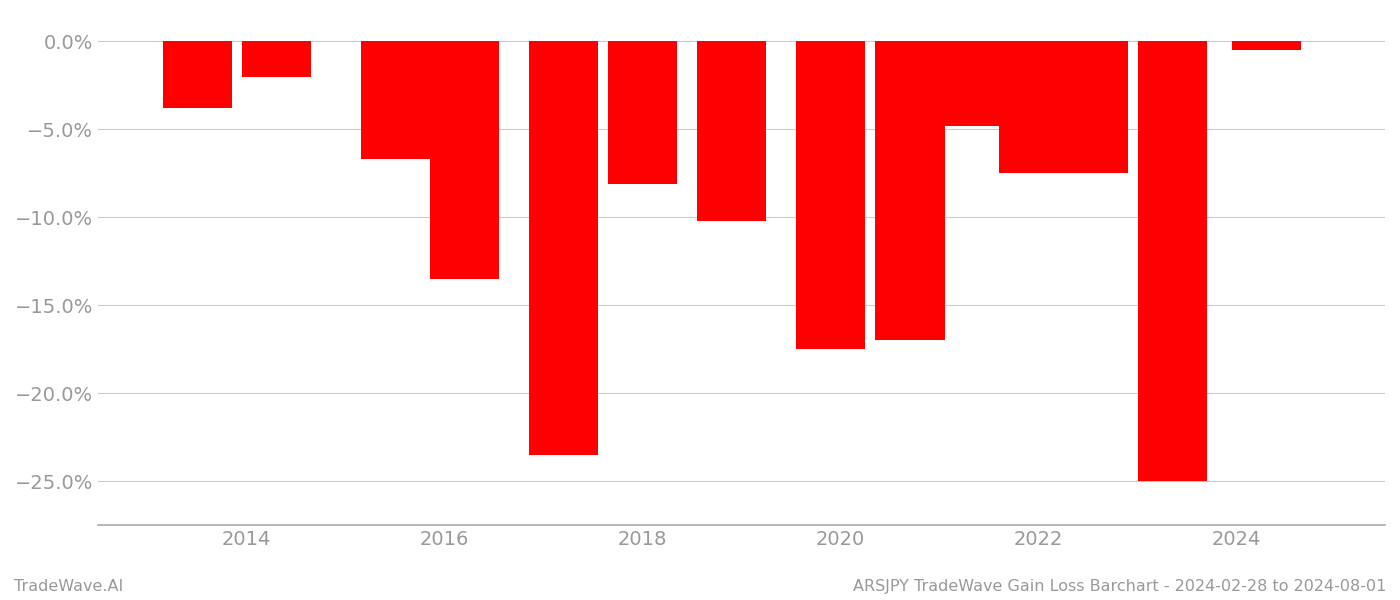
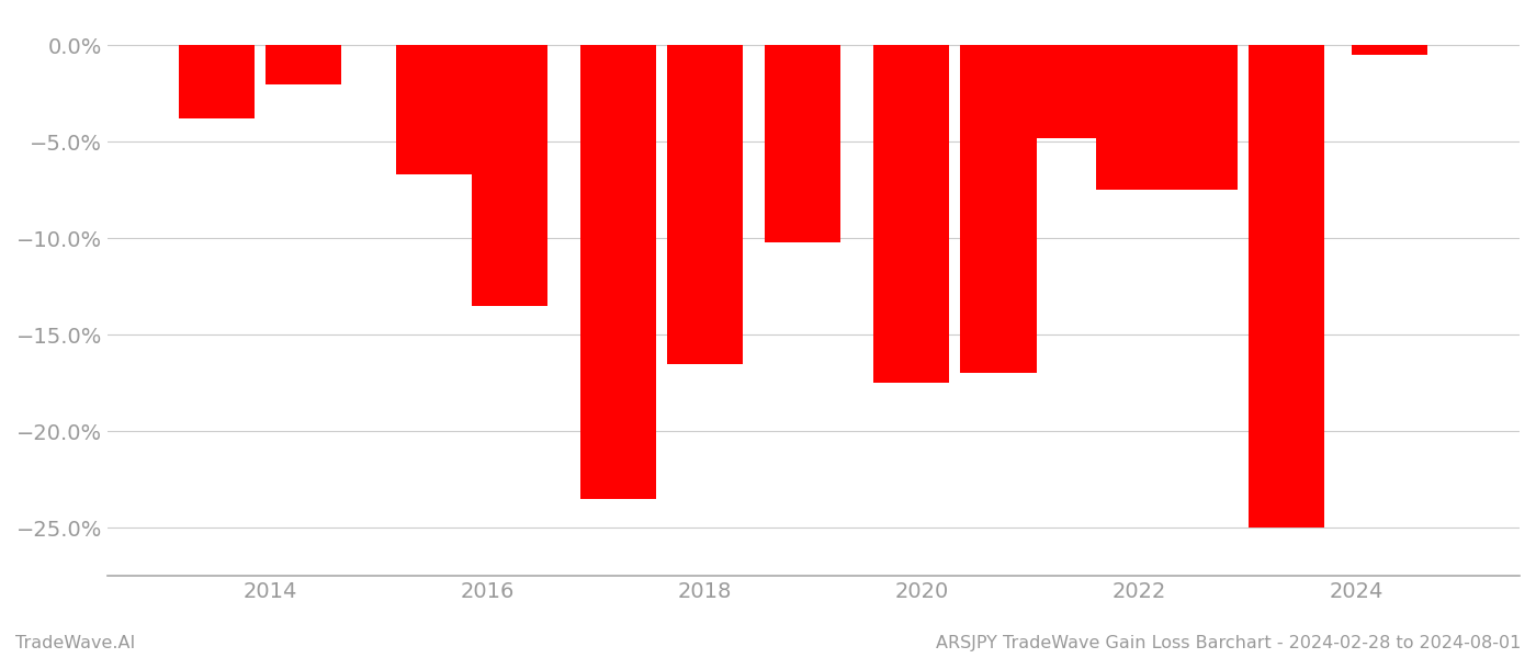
2018: -8.1% -> -16.5%
